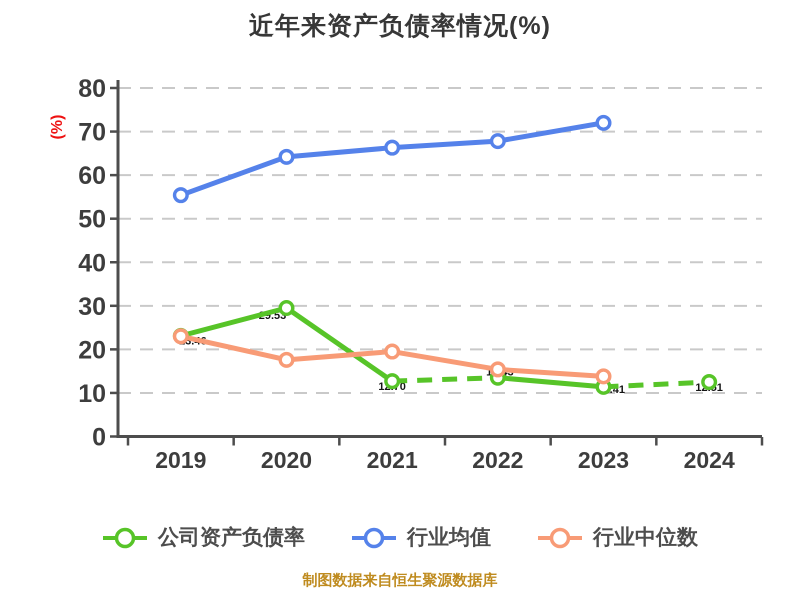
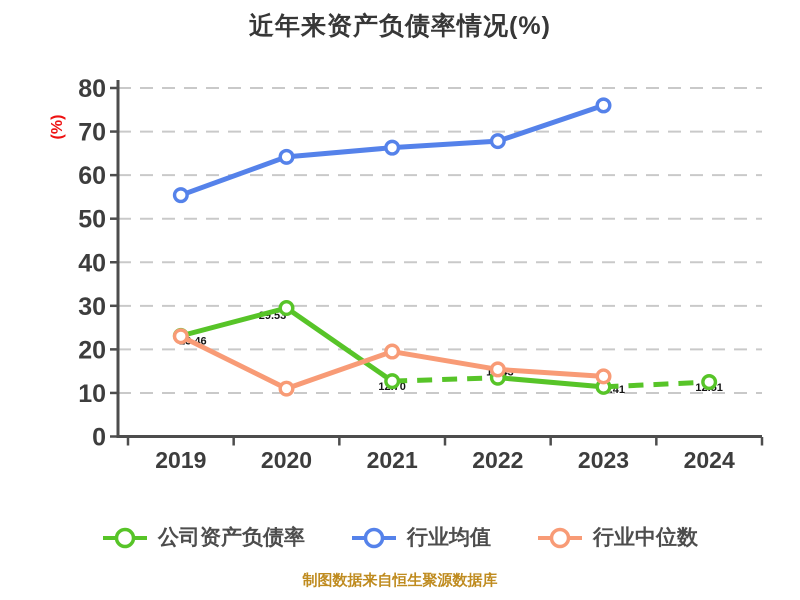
行业中位数/2020: 18 -> 11
行业均值/2023: 72 -> 76
